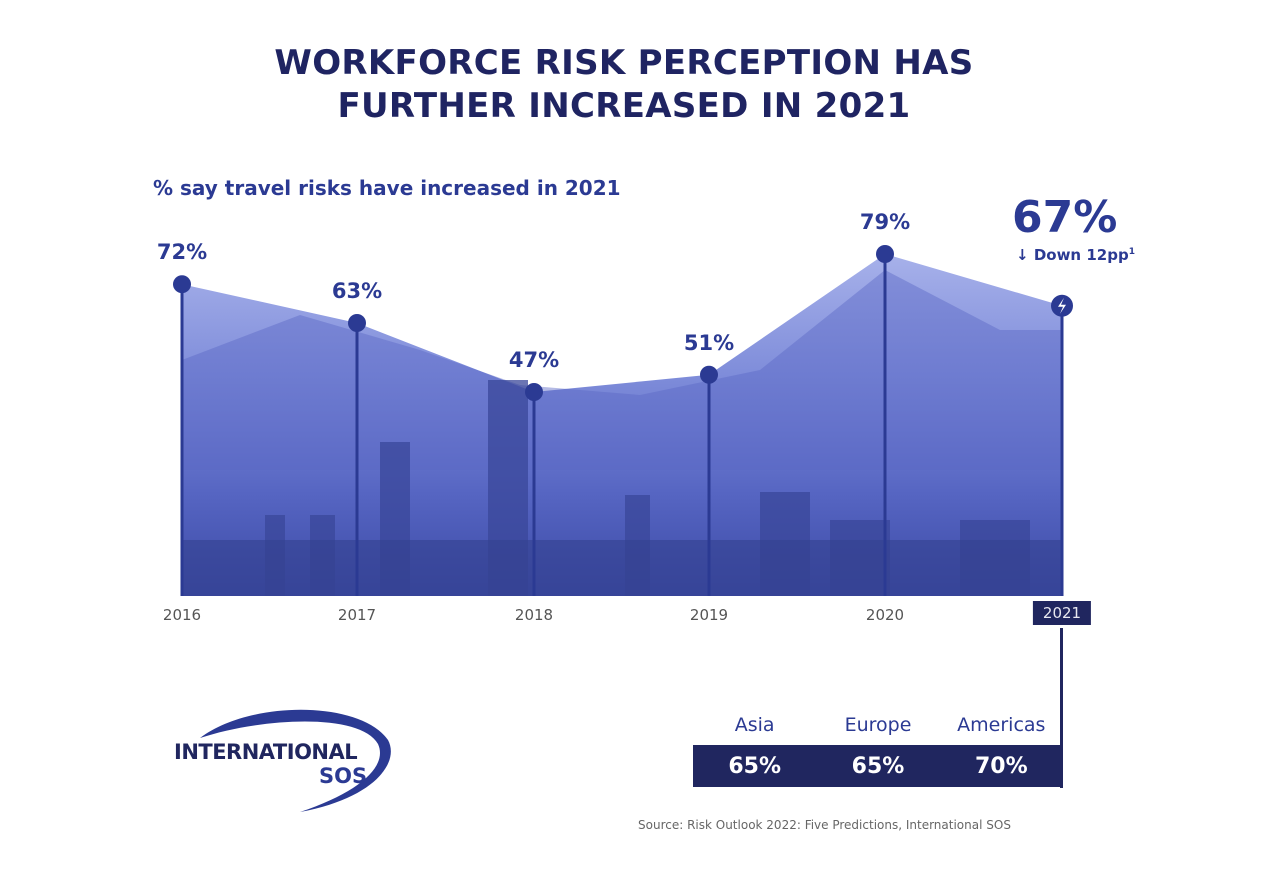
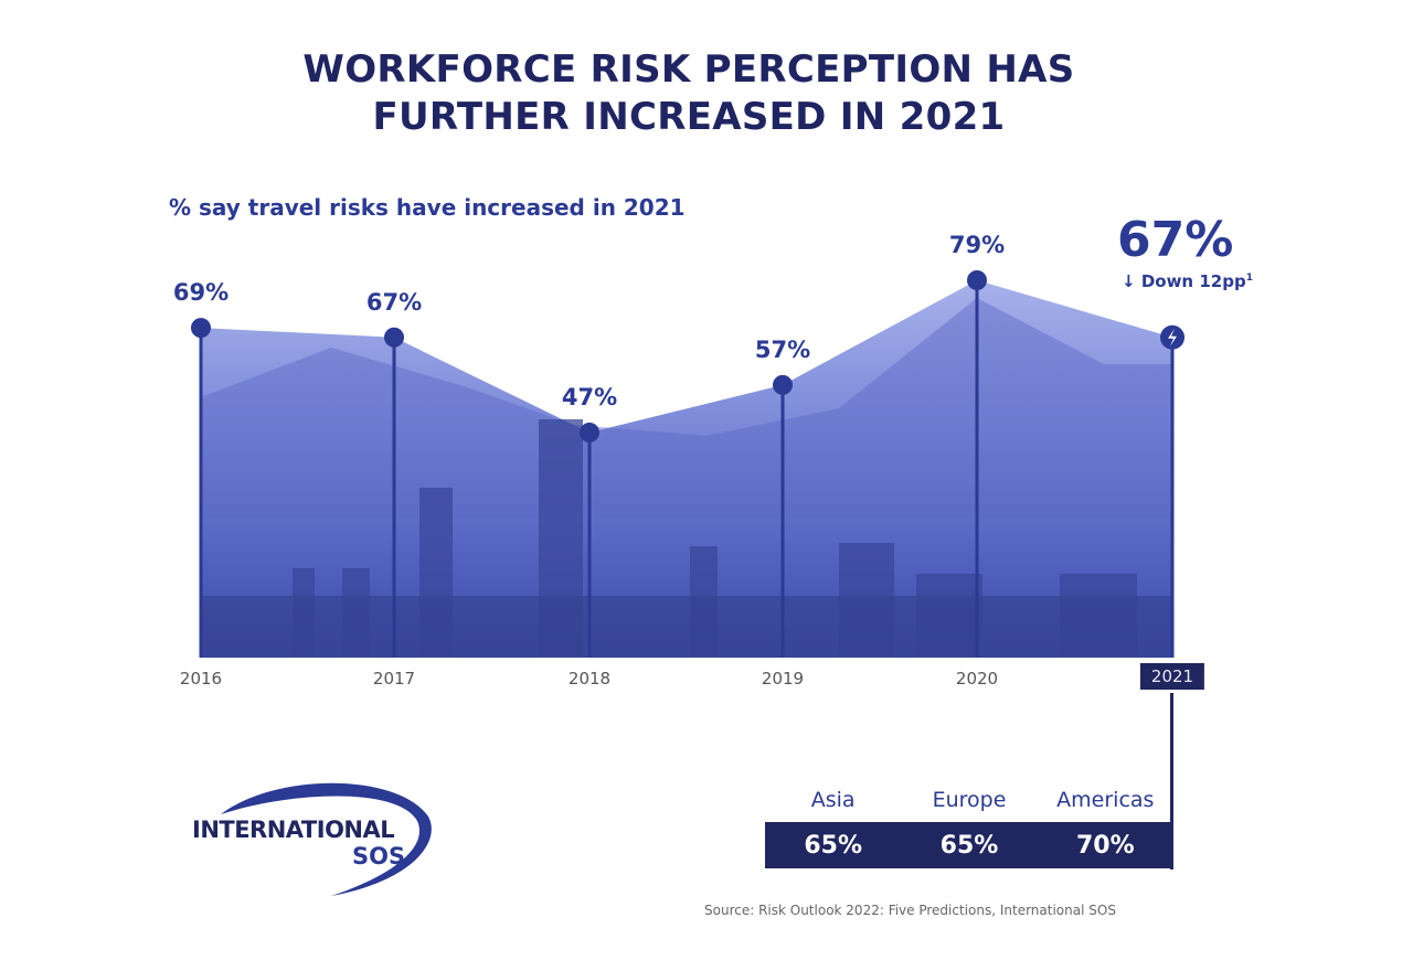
2016: 72% -> 69%
2017: 63% -> 67%
2019: 51% -> 57%
